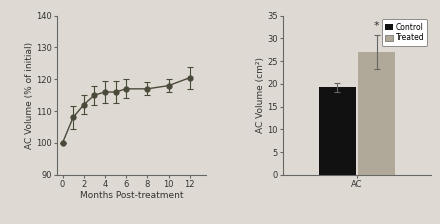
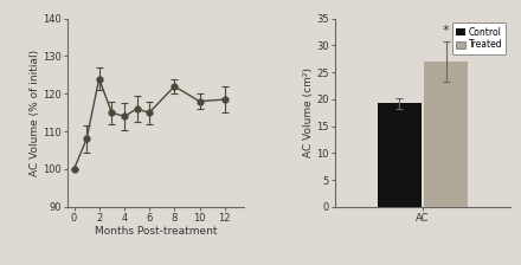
2: 112.0 -> 124.0
4: 116.0 -> 114.0
6: 117.0 -> 115.0
8: 117.0 -> 122.0
12: 120.5 -> 118.5
